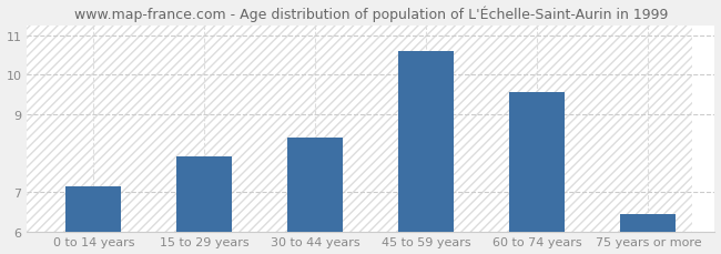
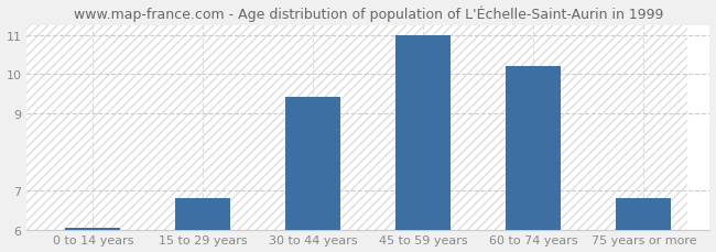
0 to 14 years: 7.15 -> 6.05
15 to 29 years: 7.90 -> 6.80
30 to 44 years: 8.40 -> 9.40
45 to 59 years: 10.60 -> 11.00
60 to 74 years: 9.55 -> 10.20
75 years or more: 6.45 -> 6.80
